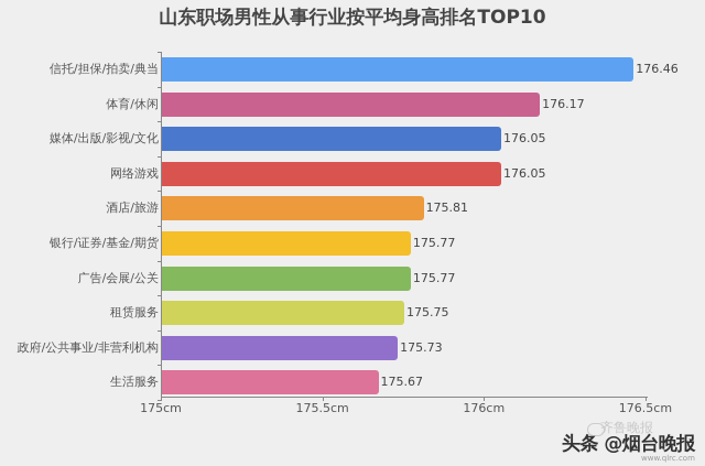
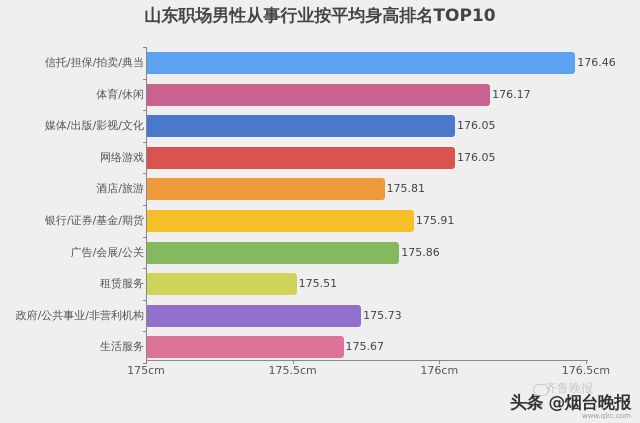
银行/证券/基金/期货: 175.77 -> 175.91
广告/会展/公关: 175.77 -> 175.86
租赁服务: 175.75 -> 175.51
